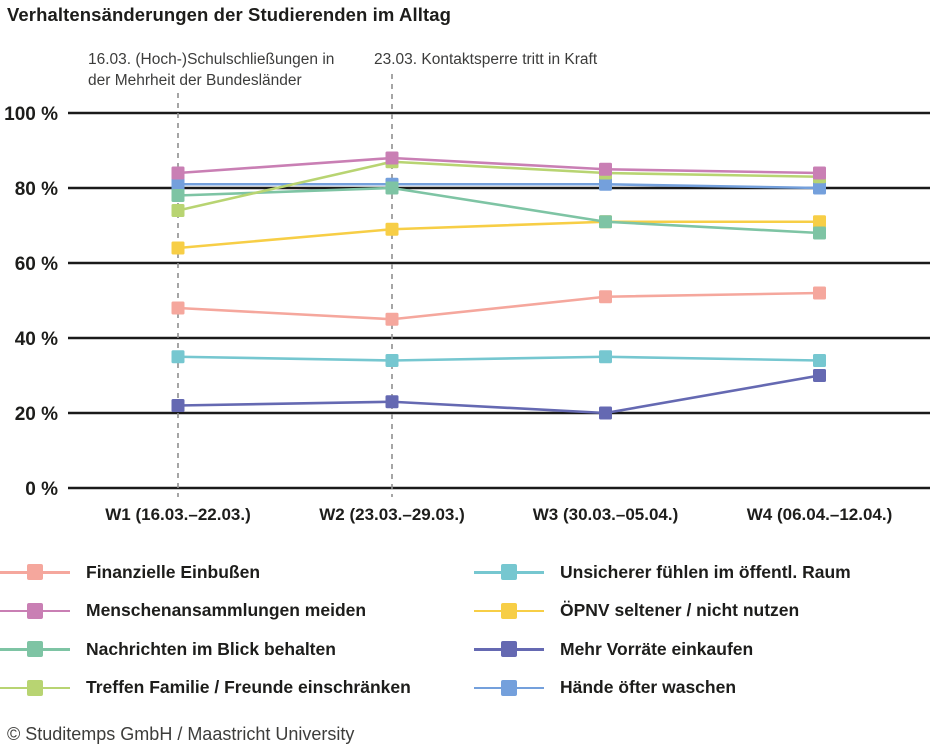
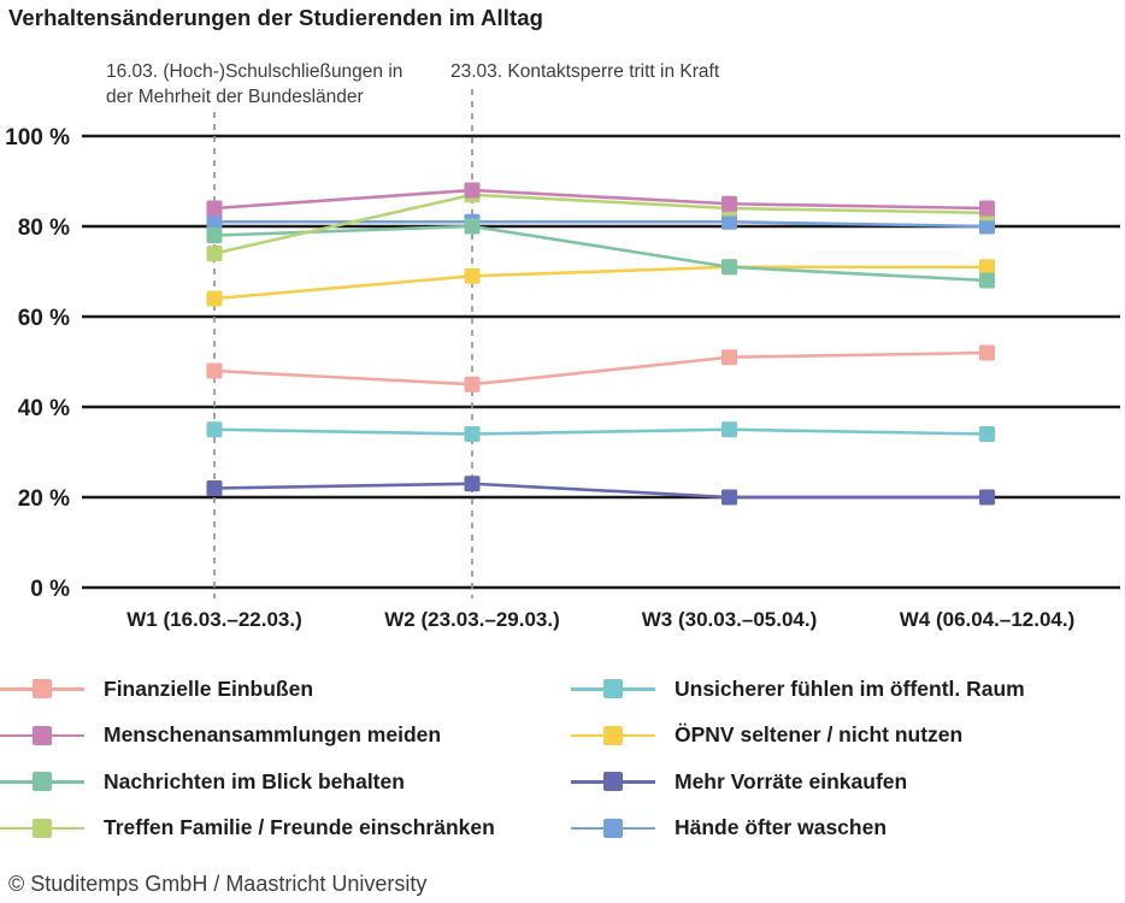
Mehr Vorräte einkaufen/W4 (06.04.–12.04.): 30% -> 20%
